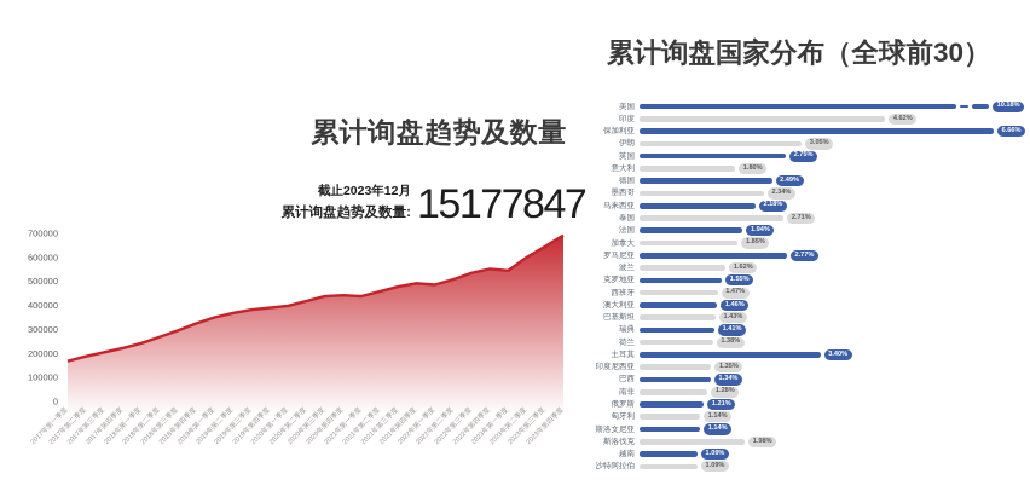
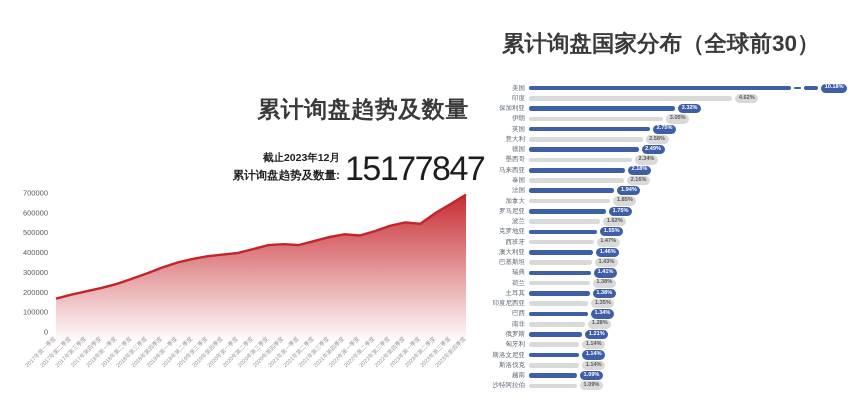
累计询盘国家分布（全球前30）/保加利亚: 6.66% -> 3.32%
累计询盘国家分布（全球前30）/意大利: 1.80% -> 2.58%
累计询盘国家分布（全球前30）/泰国: 2.71% -> 2.16%
累计询盘国家分布（全球前30）/罗马尼亚: 2.77% -> 1.75%
累计询盘国家分布（全球前30）/土耳其: 3.40% -> 1.38%
累计询盘国家分布（全球前30）/斯洛伐克: 1.98% -> 1.14%
